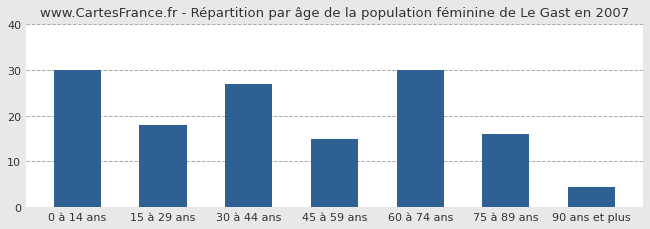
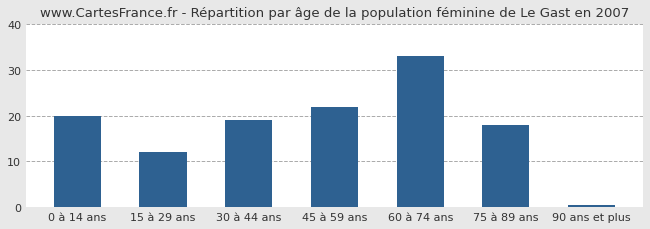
0 à 14 ans: 30.0 -> 20.0
15 à 29 ans: 18.0 -> 12.0
30 à 44 ans: 27.0 -> 19.0
45 à 59 ans: 15.0 -> 22.0
60 à 74 ans: 30.0 -> 33.0
75 à 89 ans: 16.0 -> 18.0
90 ans et plus: 4.5 -> 0.5
